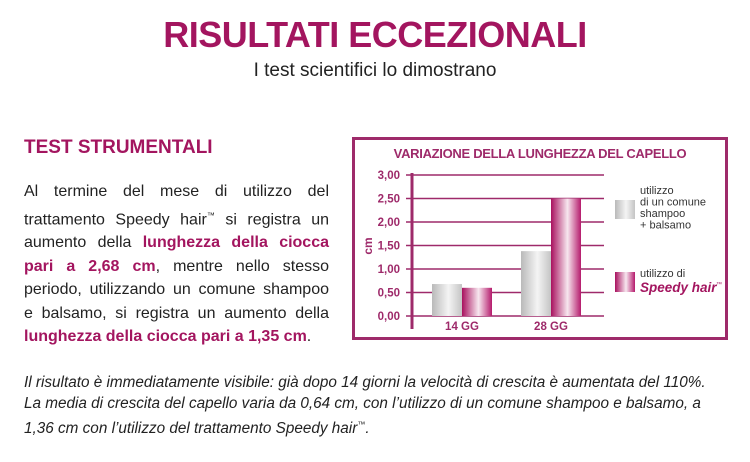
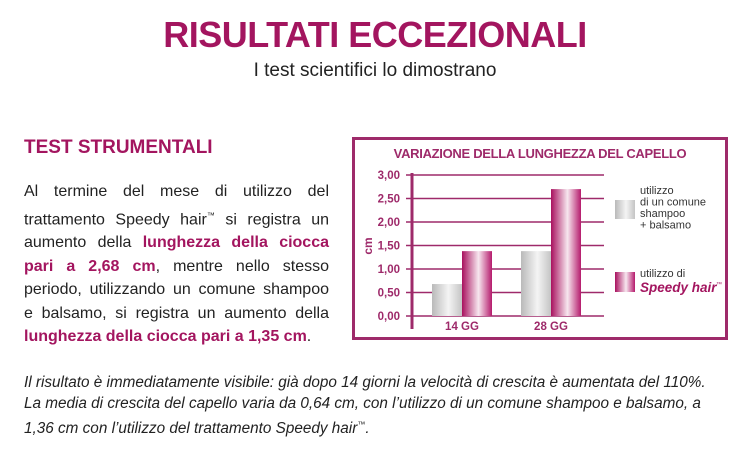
utilizzo di Speedy hair™/14 GG: 0,6 -> 1,4
utilizzo di Speedy hair™/28 GG: 2,5 -> 2,7
